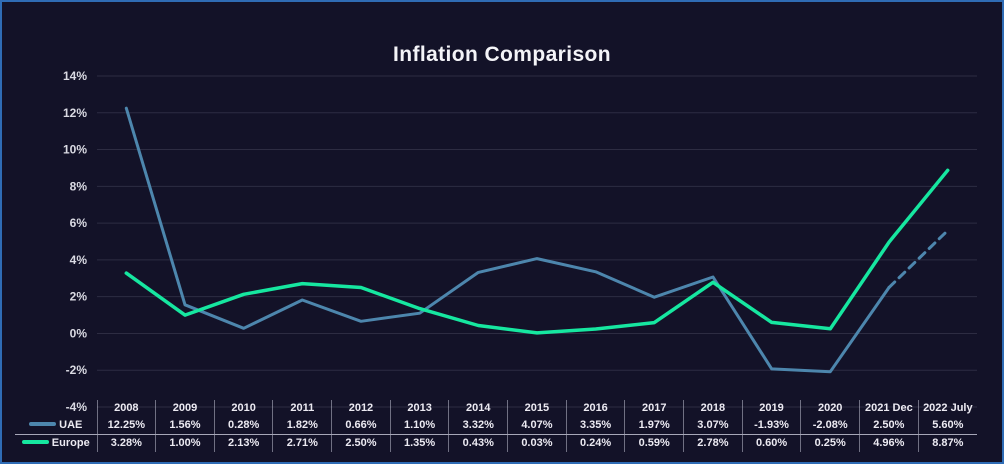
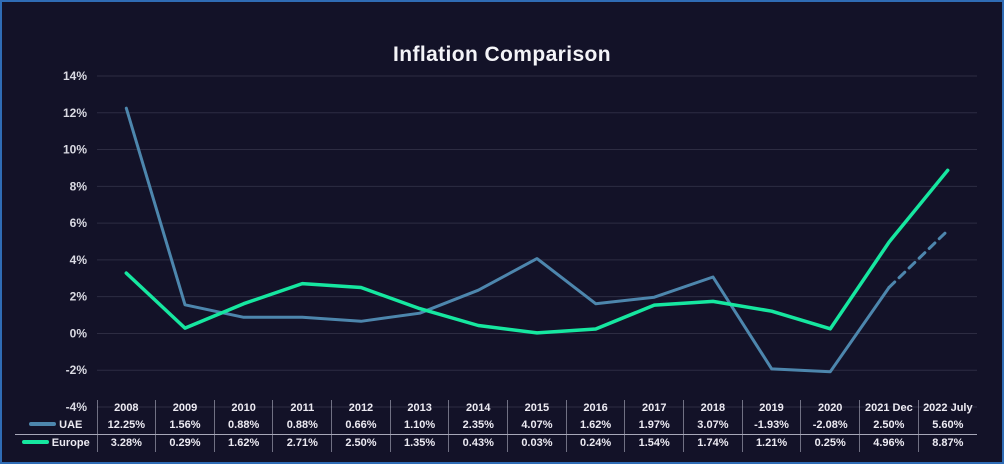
Europe/2009: 1.00% -> 0.29%
UAE/2010: 0.28% -> 0.88%
Europe/2010: 2.13% -> 1.62%
UAE/2011: 1.82% -> 0.88%
UAE/2014: 3.32% -> 2.35%
UAE/2016: 3.35% -> 1.62%
Europe/2017: 0.59% -> 1.54%
Europe/2018: 2.78% -> 1.74%
Europe/2019: 0.60% -> 1.21%
